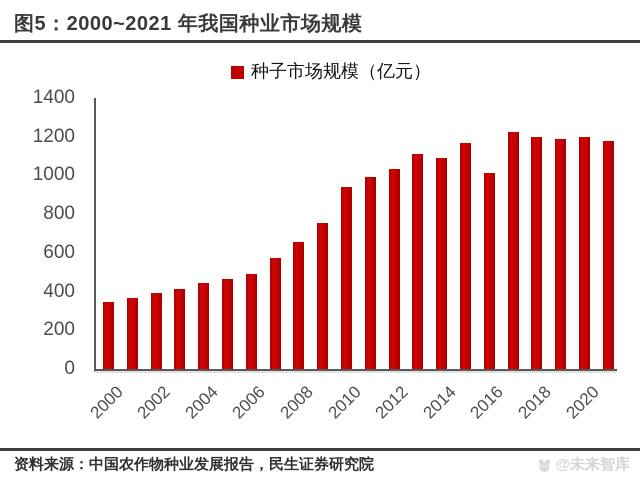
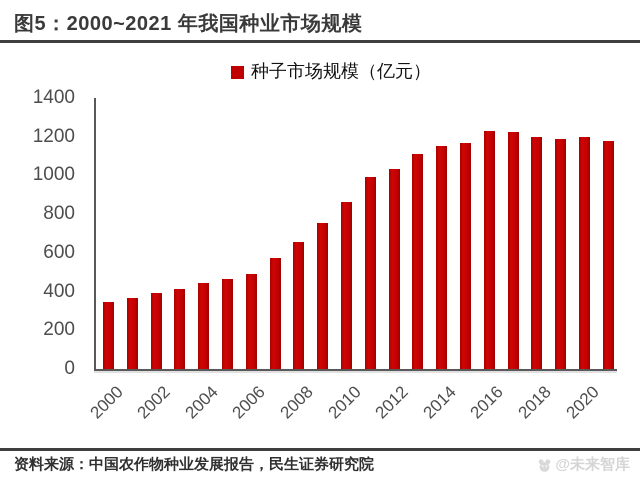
2010: 940 -> 860
2014: 1090 -> 1150
2016: 1010 -> 1230
